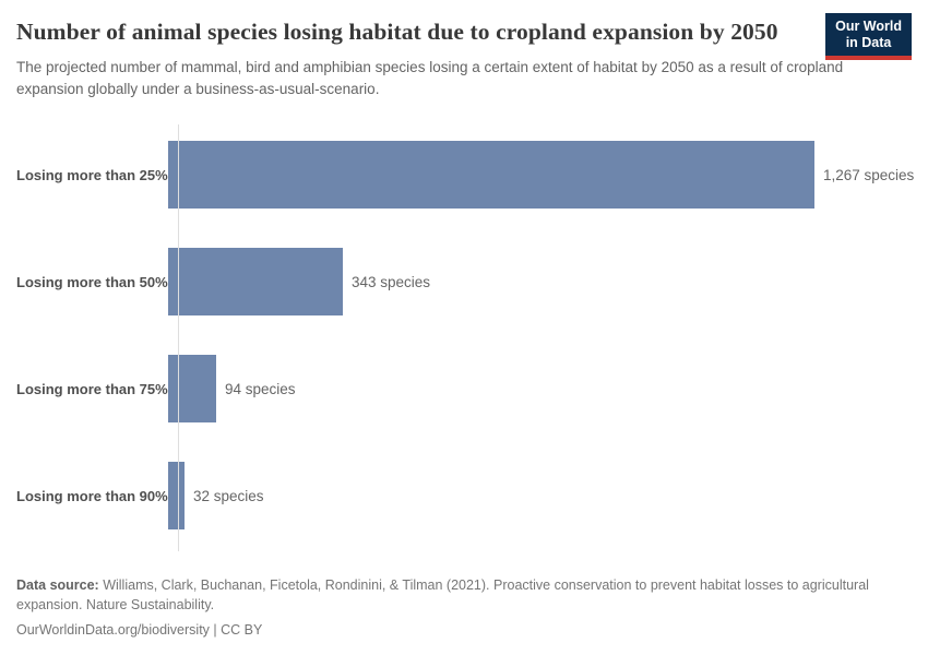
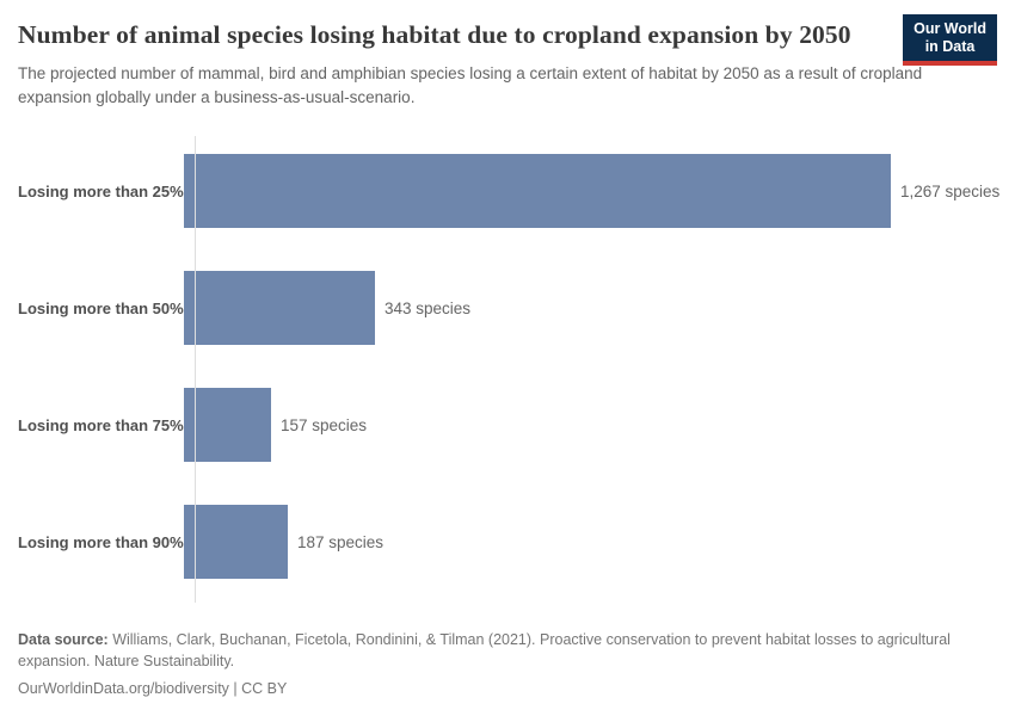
Losing more than 75%: 94 -> 157
Losing more than 90%: 32 -> 187
